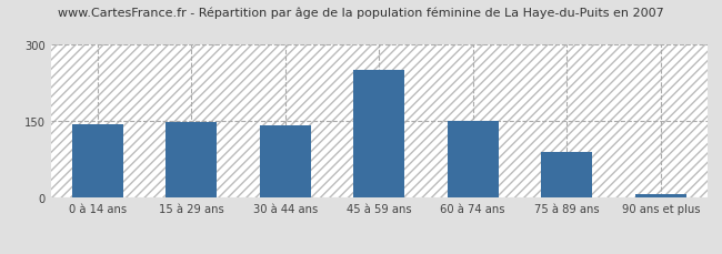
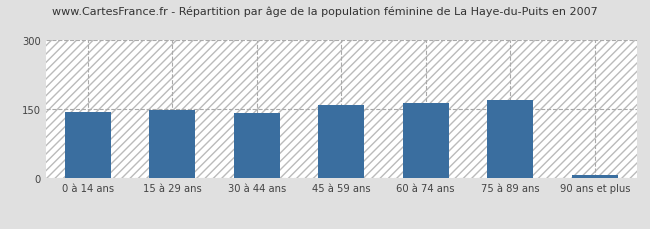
45 à 59 ans: 250 -> 160
60 à 74 ans: 150 -> 163
75 à 89 ans: 90 -> 170
